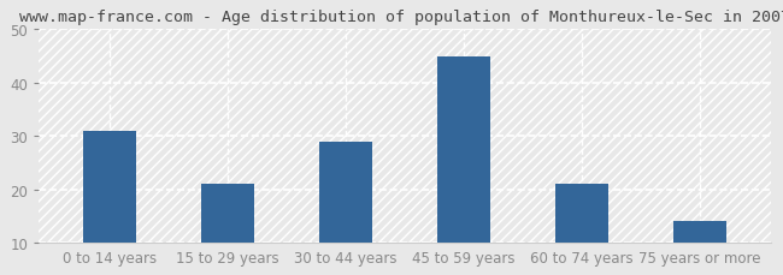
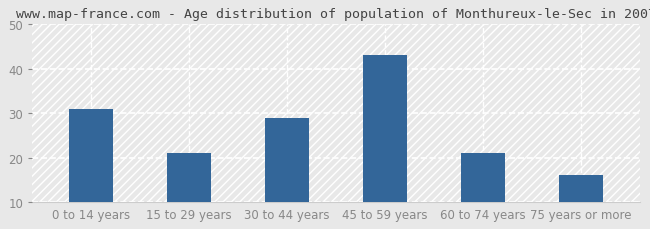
45 to 59 years: 45 -> 43
75 years or more: 14 -> 16
